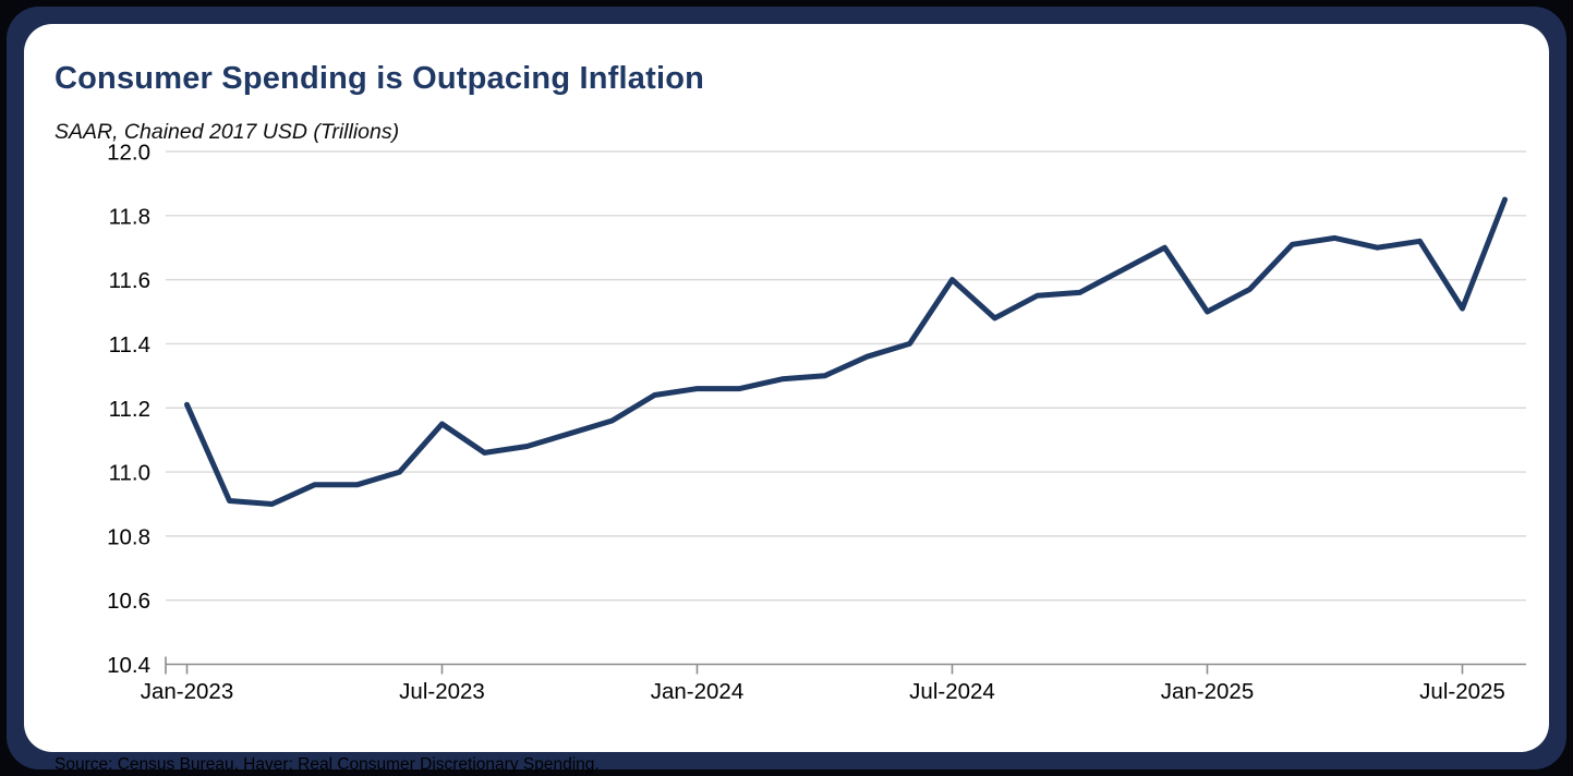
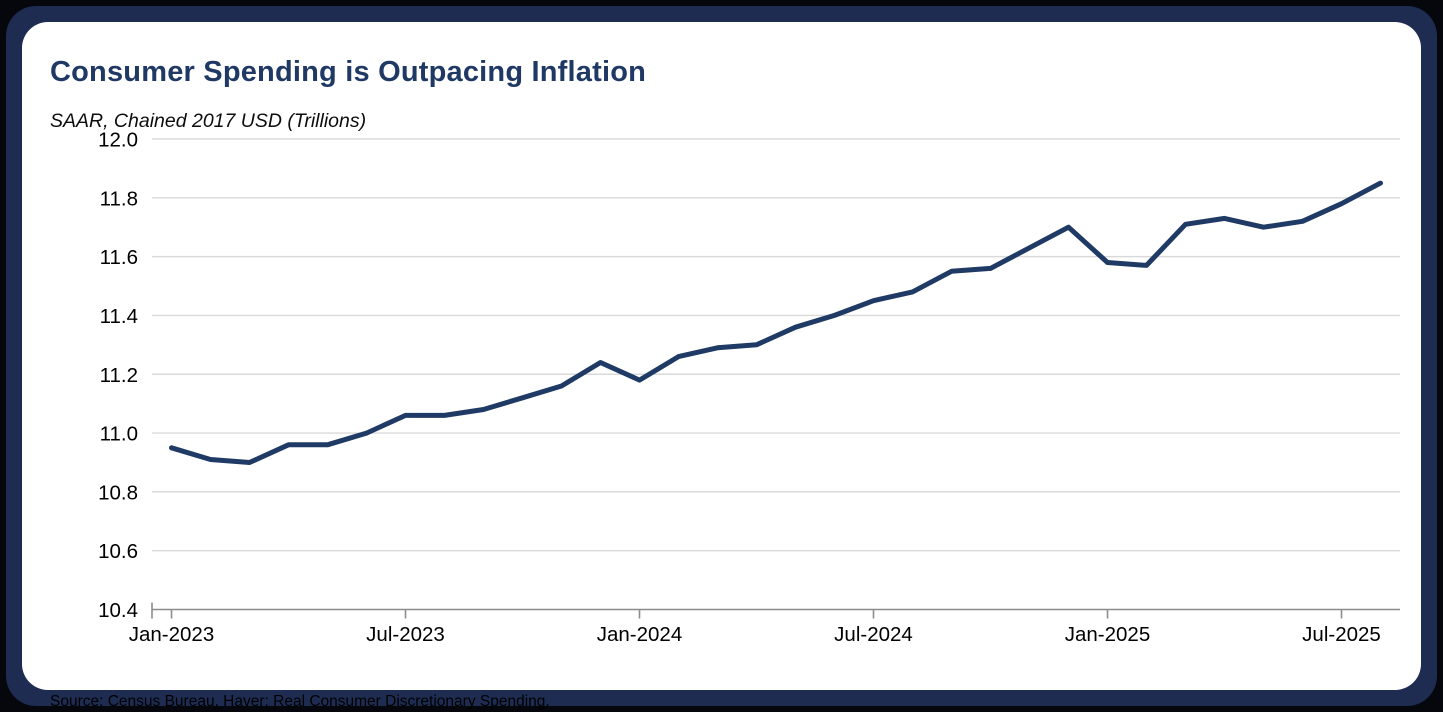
Jan-2023: 11.21 -> 10.95
Jul-2023: 11.15 -> 11.06
Jan-2024: 11.26 -> 11.18
Jul-2024: 11.60 -> 11.45
Jan-2025: 11.50 -> 11.58
Jul-2025: 11.51 -> 11.78
